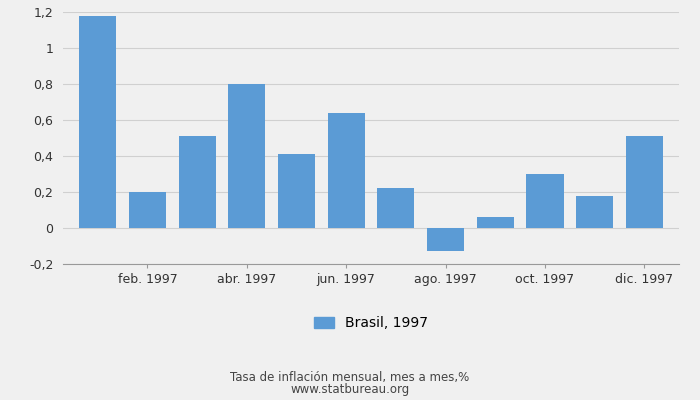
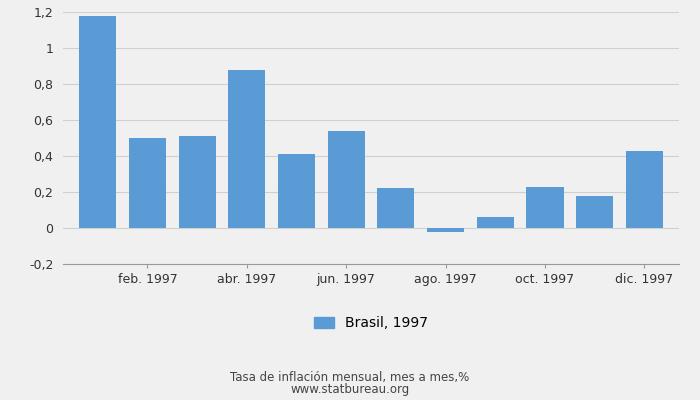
feb. 1997: 0,20 -> 0,50
abr. 1997: 0,80 -> 0,88
jun. 1997: 0,64 -> 0,54
ago. 1997: -0,13 -> -0,02
oct. 1997: 0,30 -> 0,23
dic. 1997: 0,51 -> 0,43
